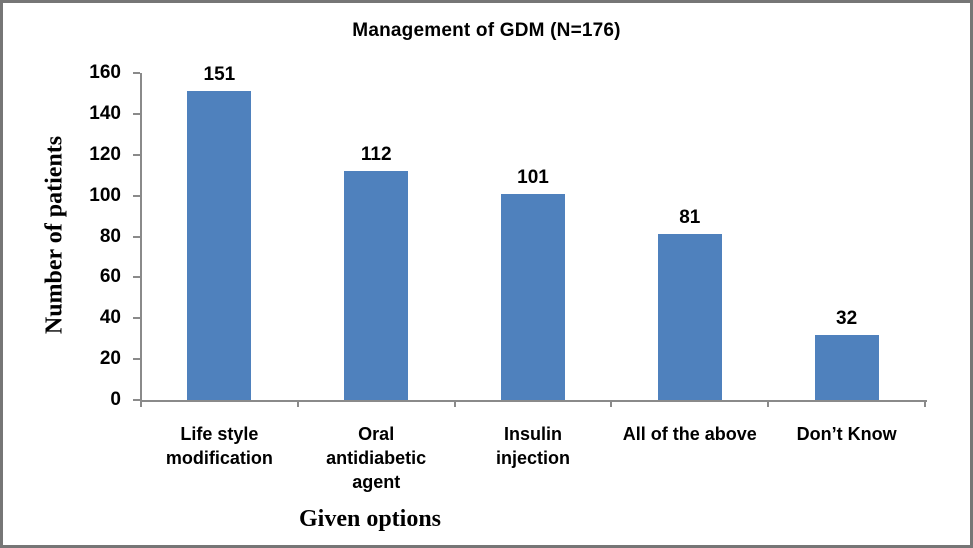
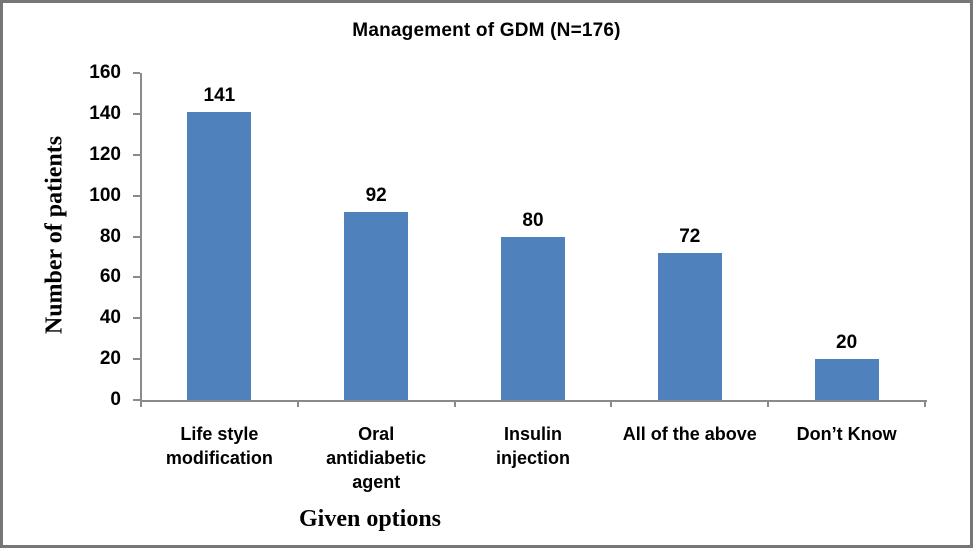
Life style modification: 151 -> 141
Oral antidiabetic agent: 112 -> 92
Insulin injection: 101 -> 80
All of the above: 81 -> 72
Don’t Know: 32 -> 20
